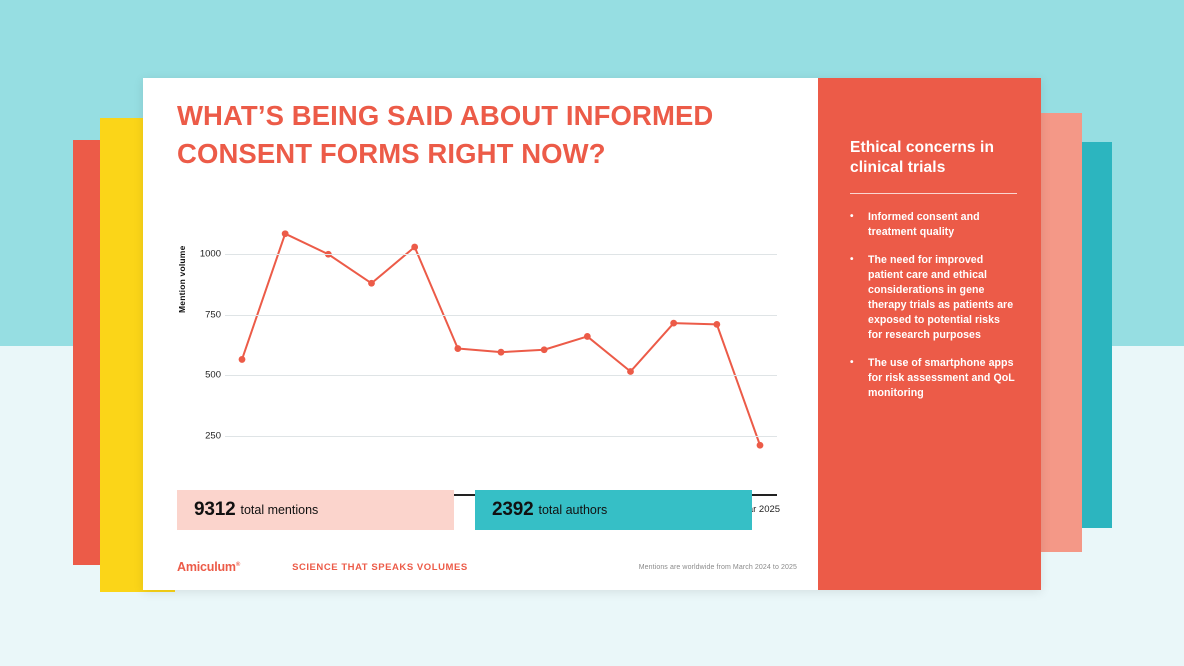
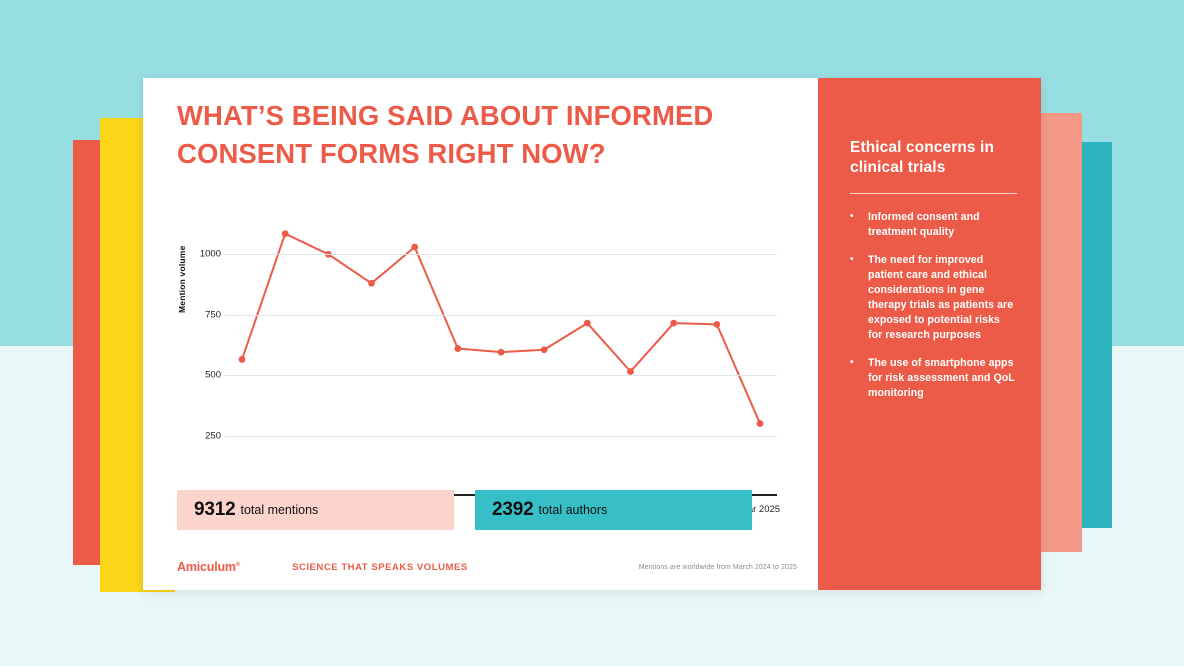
Nov 2024: 660 -> 720
Mar 2025: 210 -> 300
